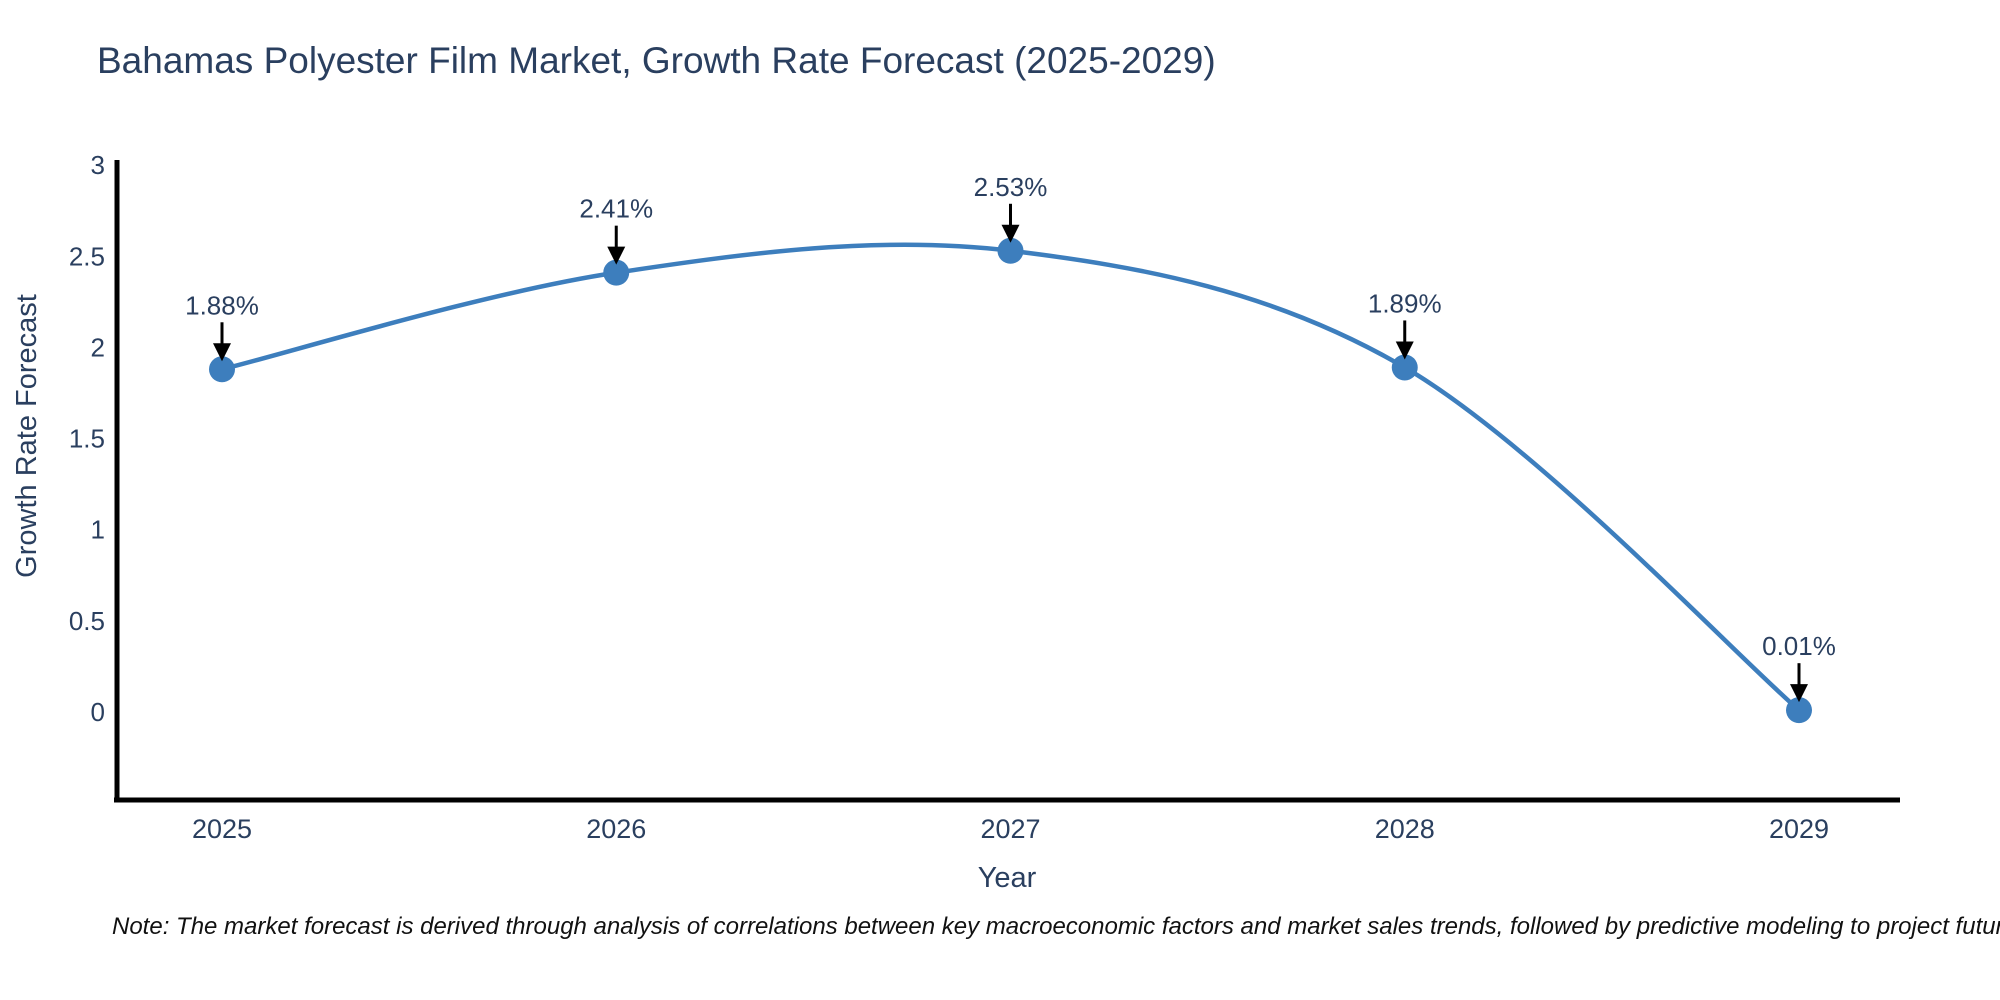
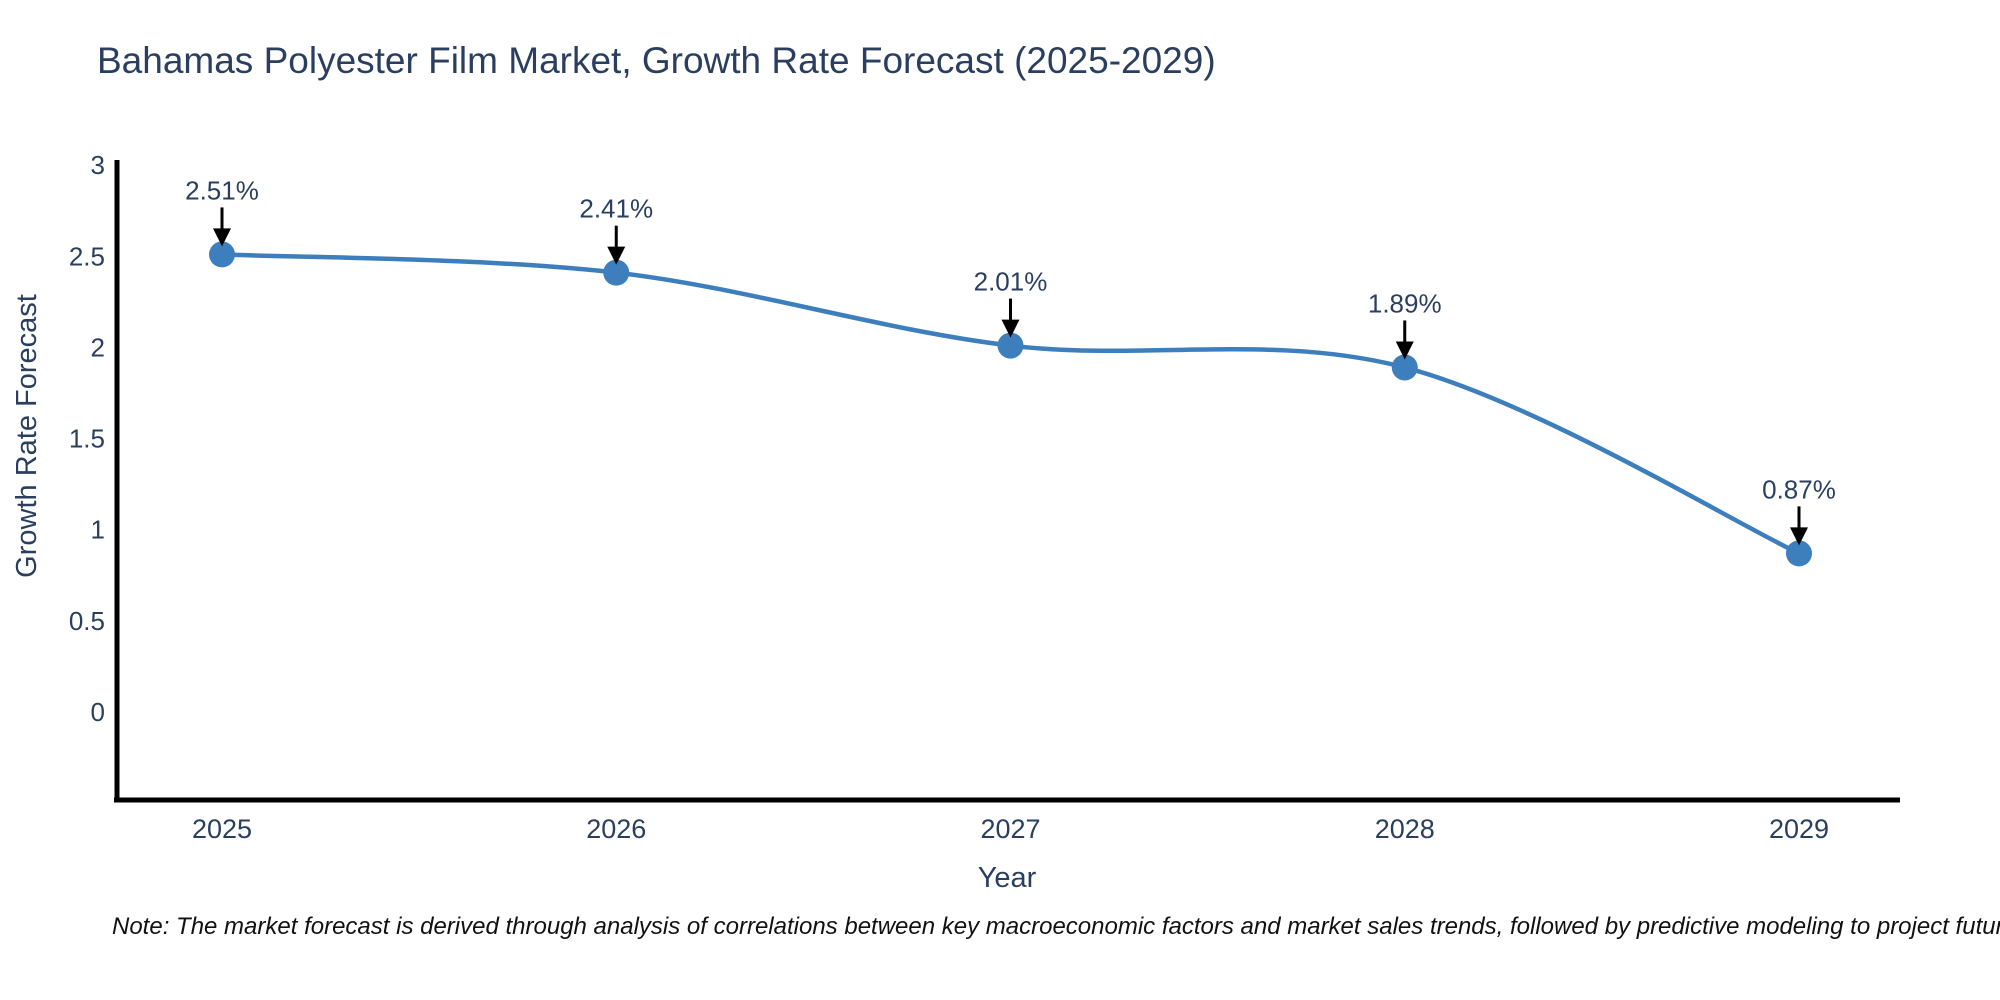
2025: 1.88% -> 2.51%
2027: 2.53% -> 2.01%
2029: 0.01% -> 0.87%
